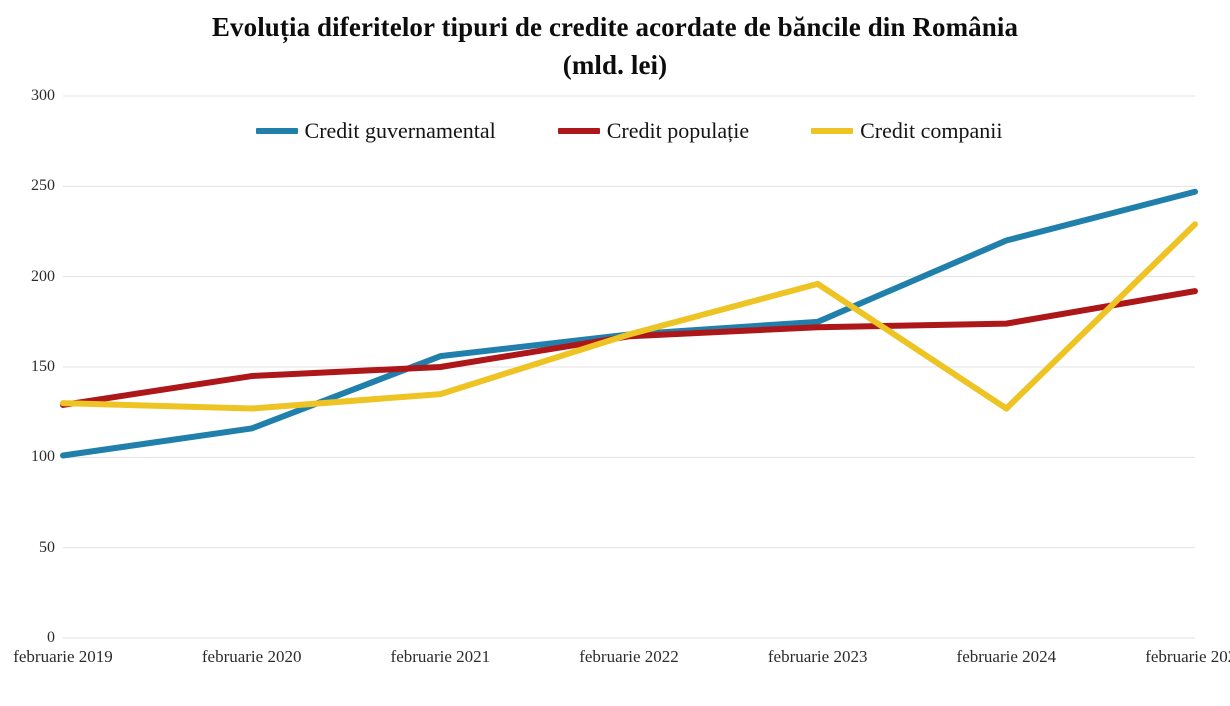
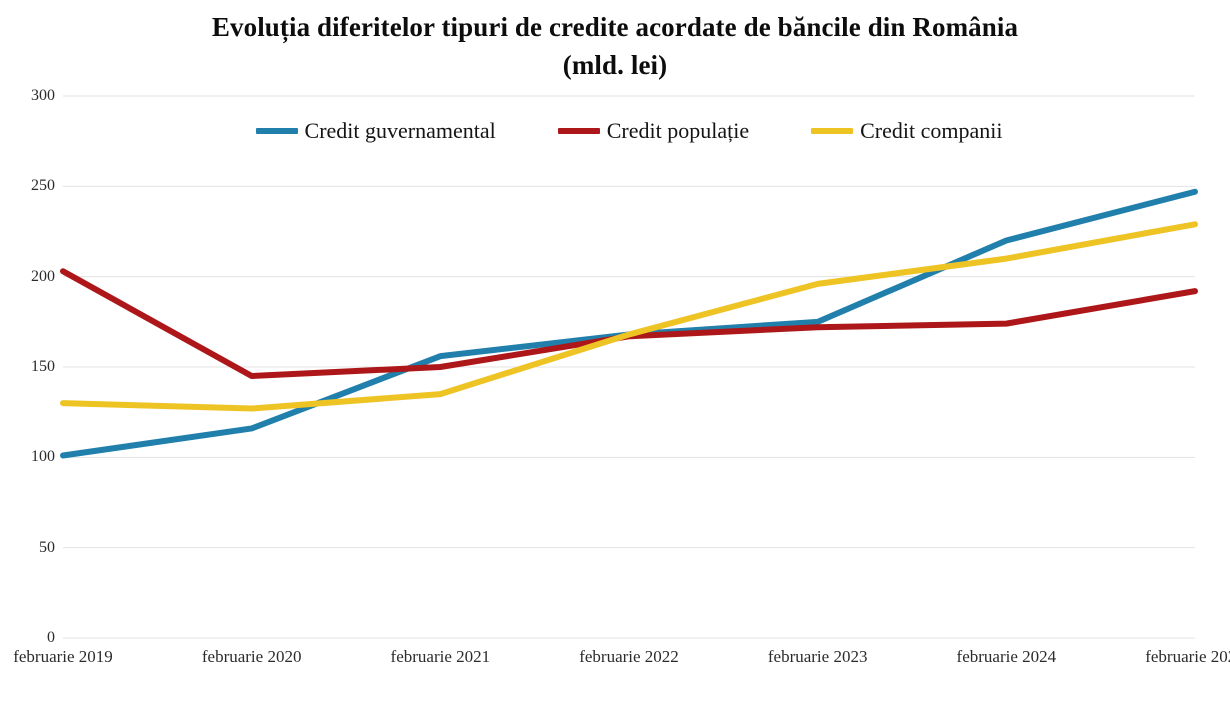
Credit populație/februarie 2019: 129 -> 203
Credit companii/februarie 2024: 127 -> 210
